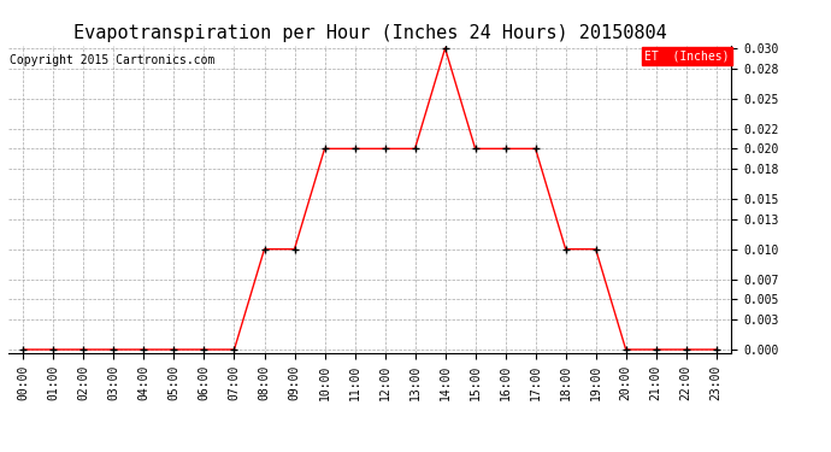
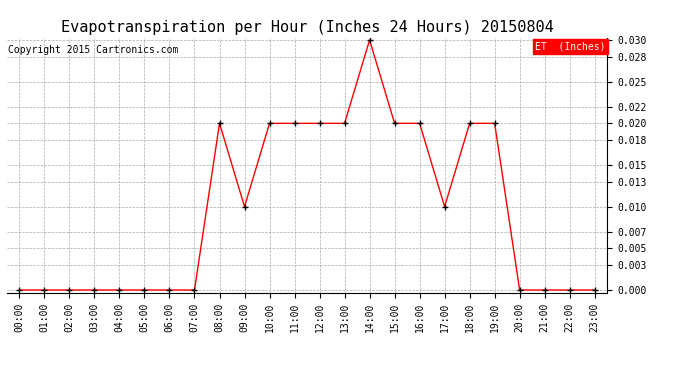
08:00: 0.01 -> 0.02
17:00: 0.02 -> 0.01
18:00: 0.01 -> 0.02
19:00: 0.01 -> 0.02
